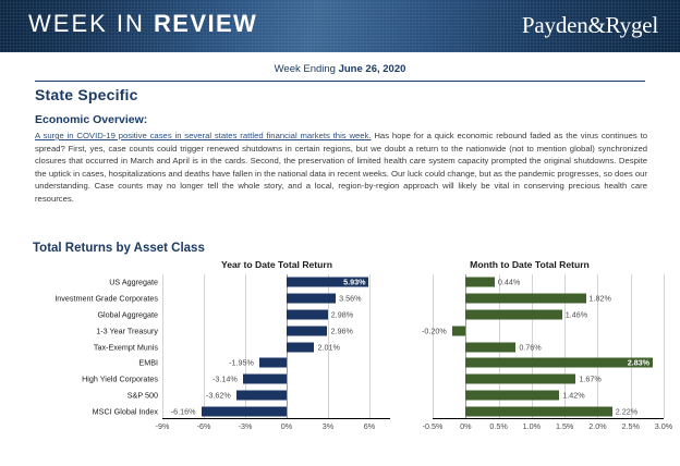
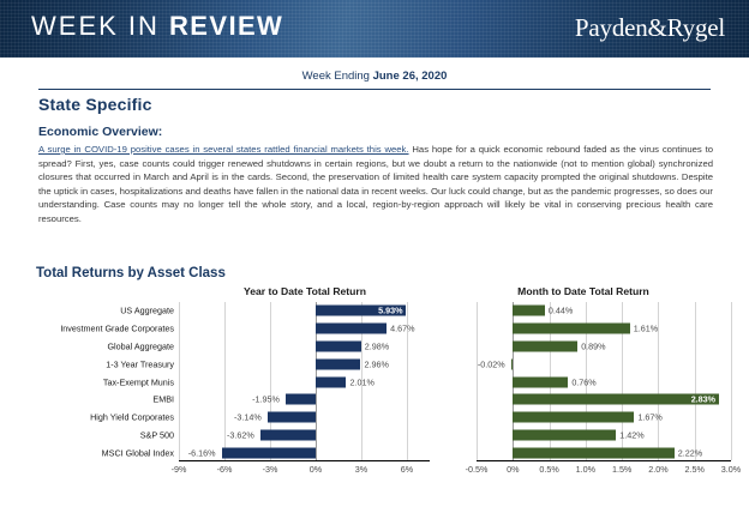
Year to Date Total Return/Investment Grade Corporates: 3.56% -> 4.67%
Month to Date Total Return/Investment Grade Corporates: 1.82% -> 1.61%
Month to Date Total Return/Global Aggregate: 1.46% -> 0.89%
Month to Date Total Return/1-3 Year Treasury: -0.20% -> -0.02%
